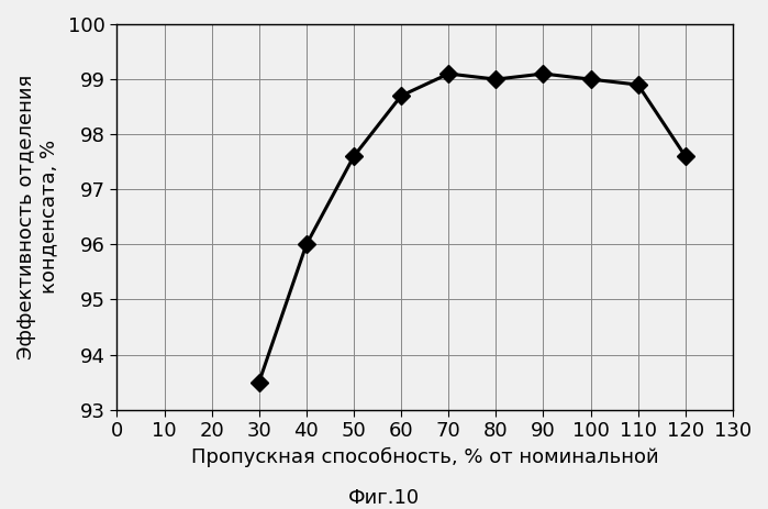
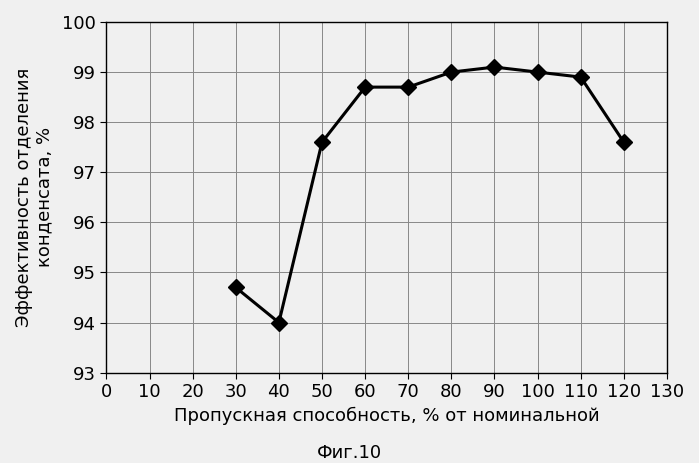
30: 93.5 -> 94.7
40: 96.0 -> 94.0
70: 99.1 -> 98.7
